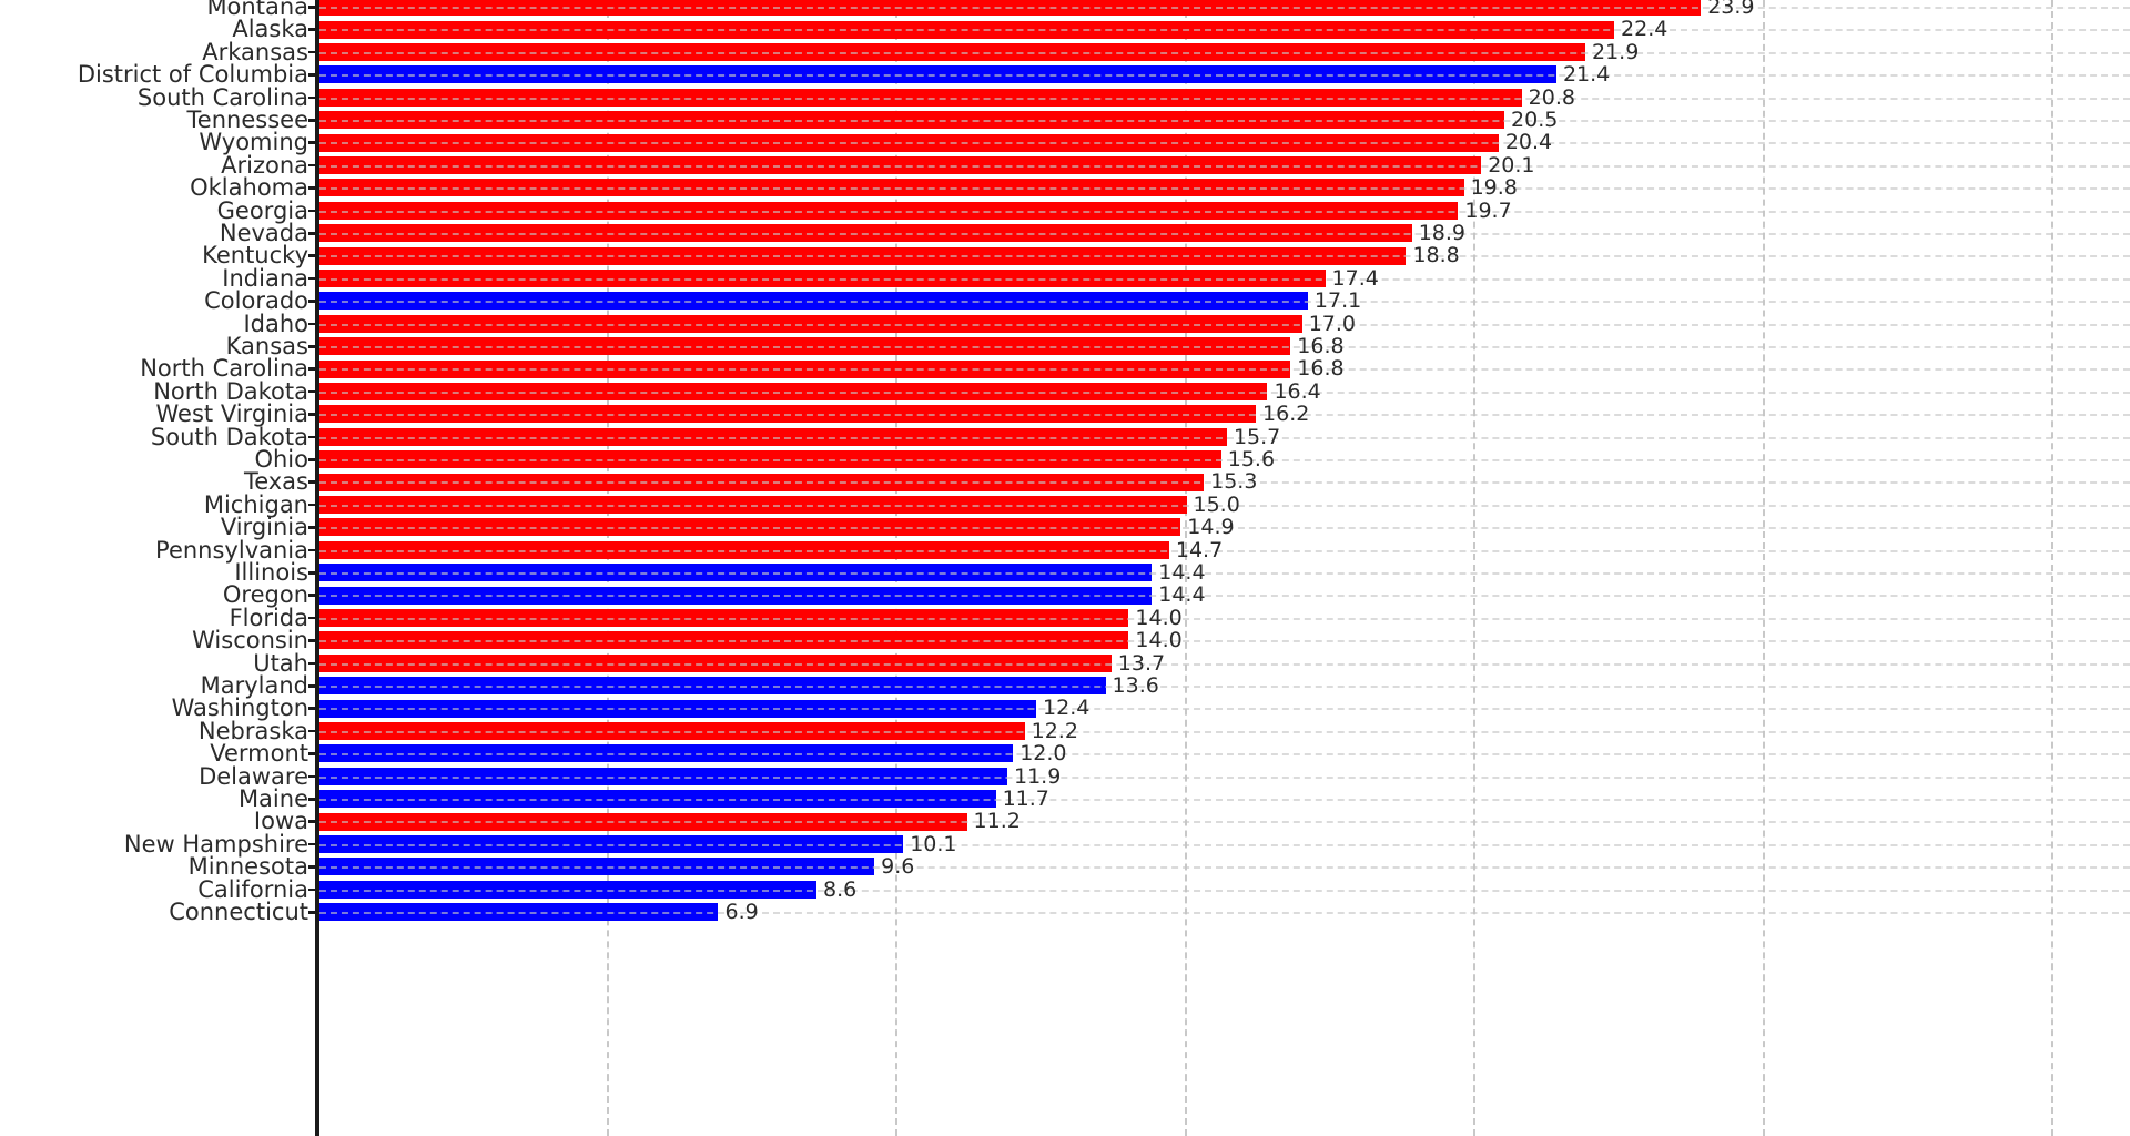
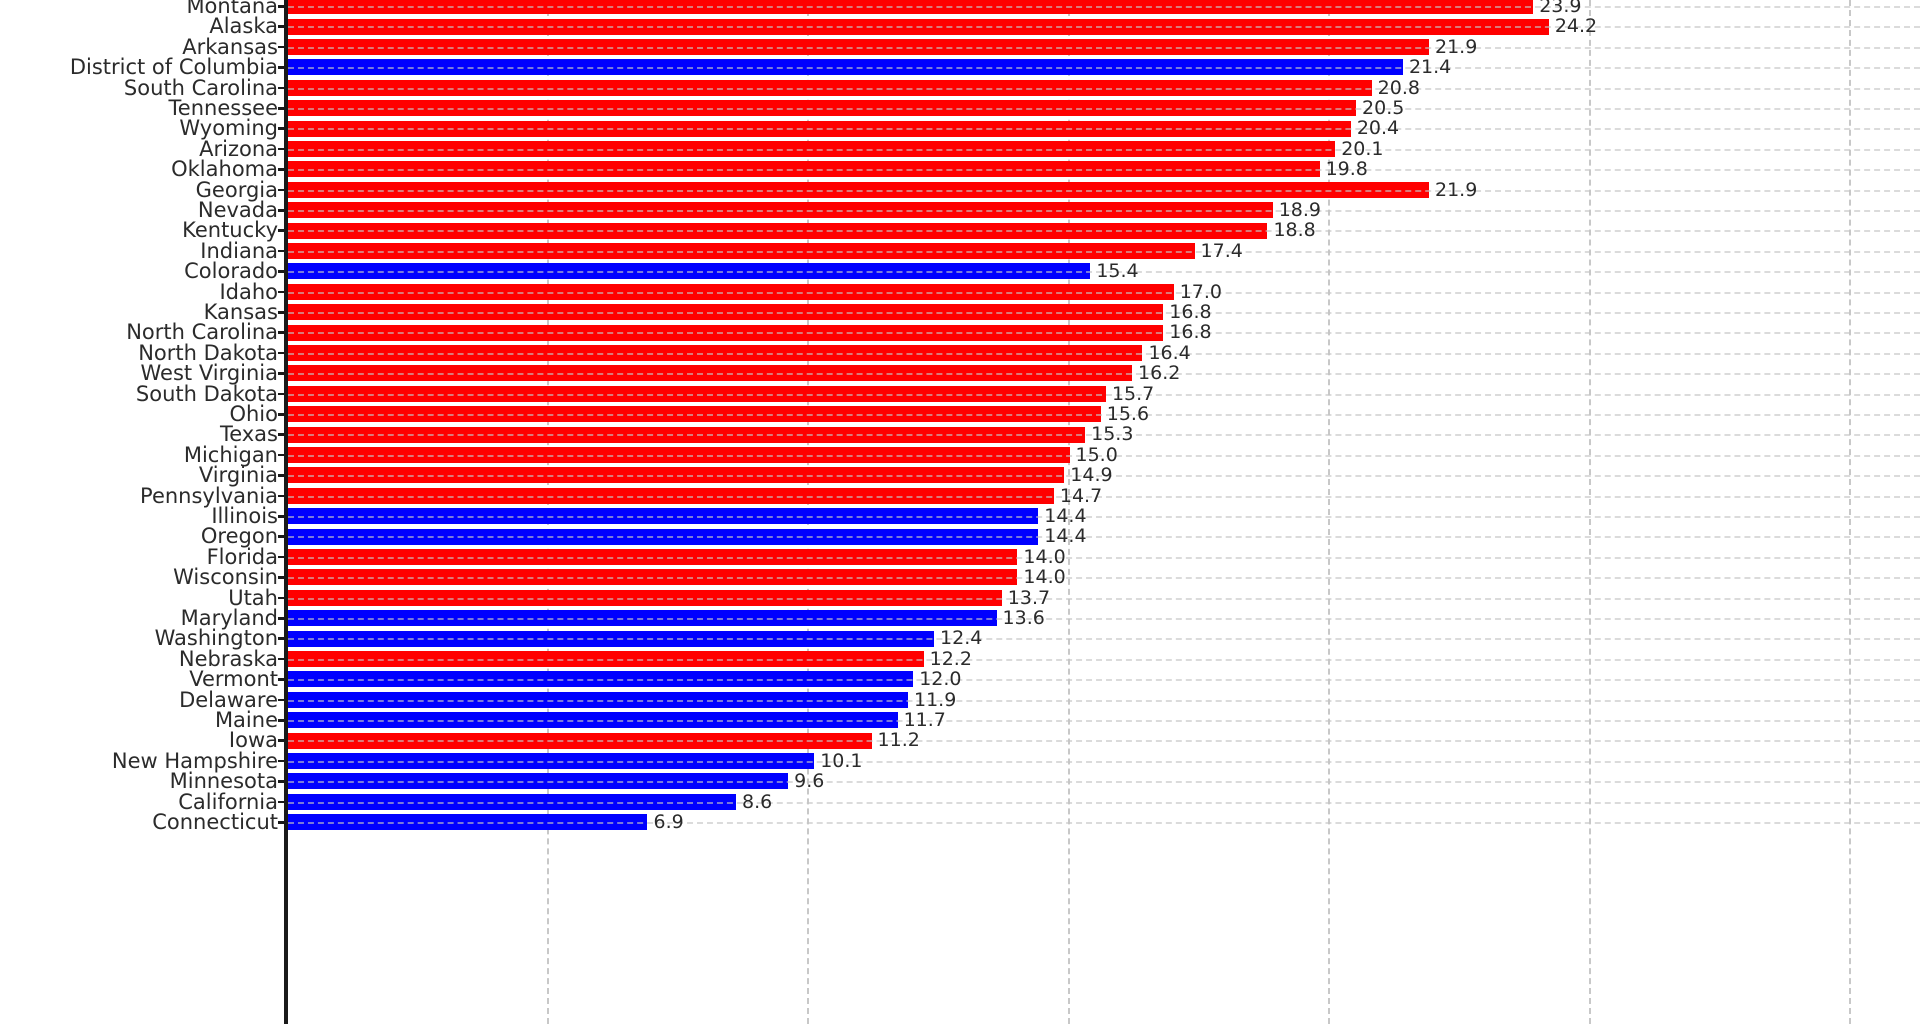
Alaska: 22.4 -> 24.2
Georgia: 19.7 -> 21.9
Colorado: 17.1 -> 15.4
